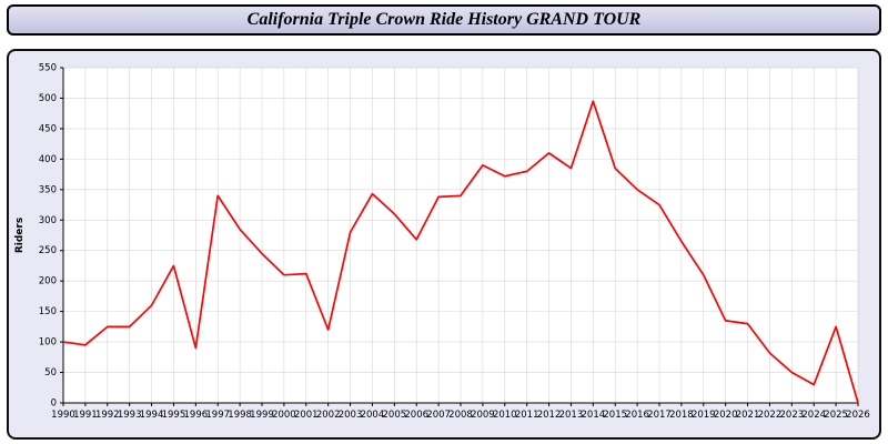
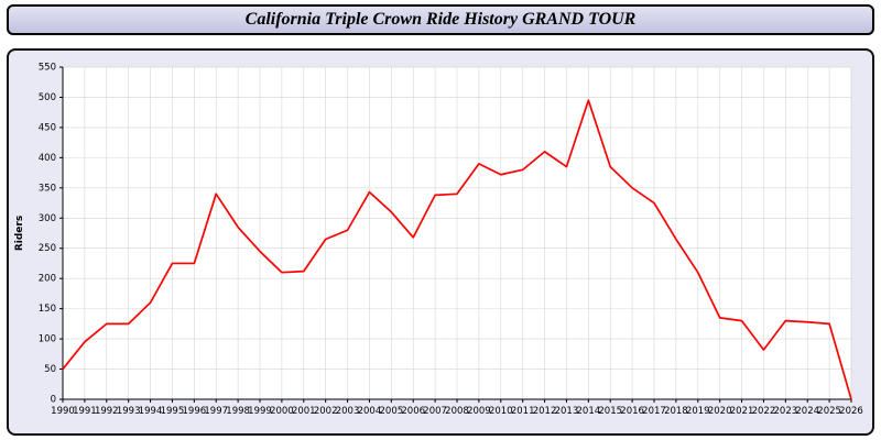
1990: 100 -> 50
1996: 90 -> 220
2002: 120 -> 260
2023: 50 -> 130
2024: 30 -> 130
